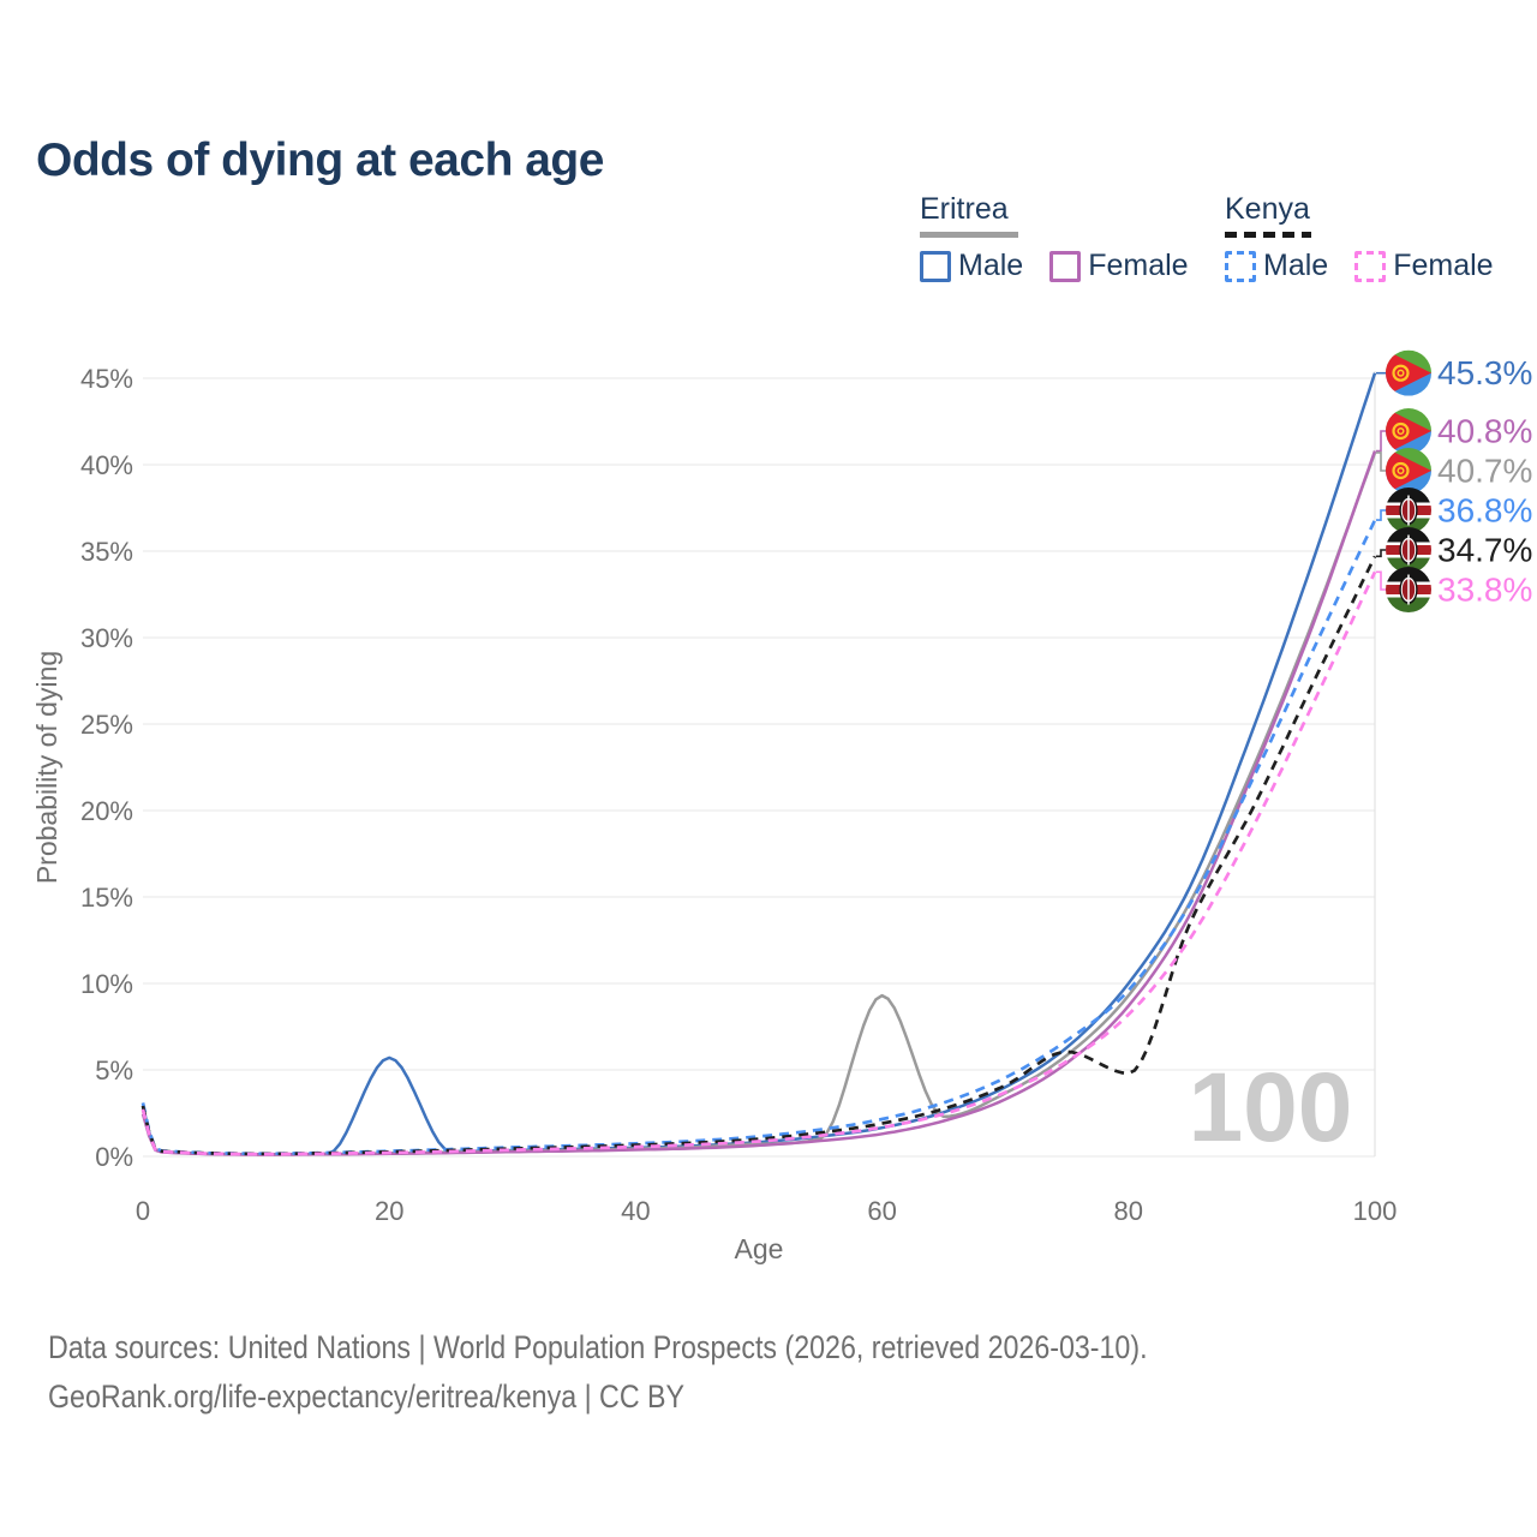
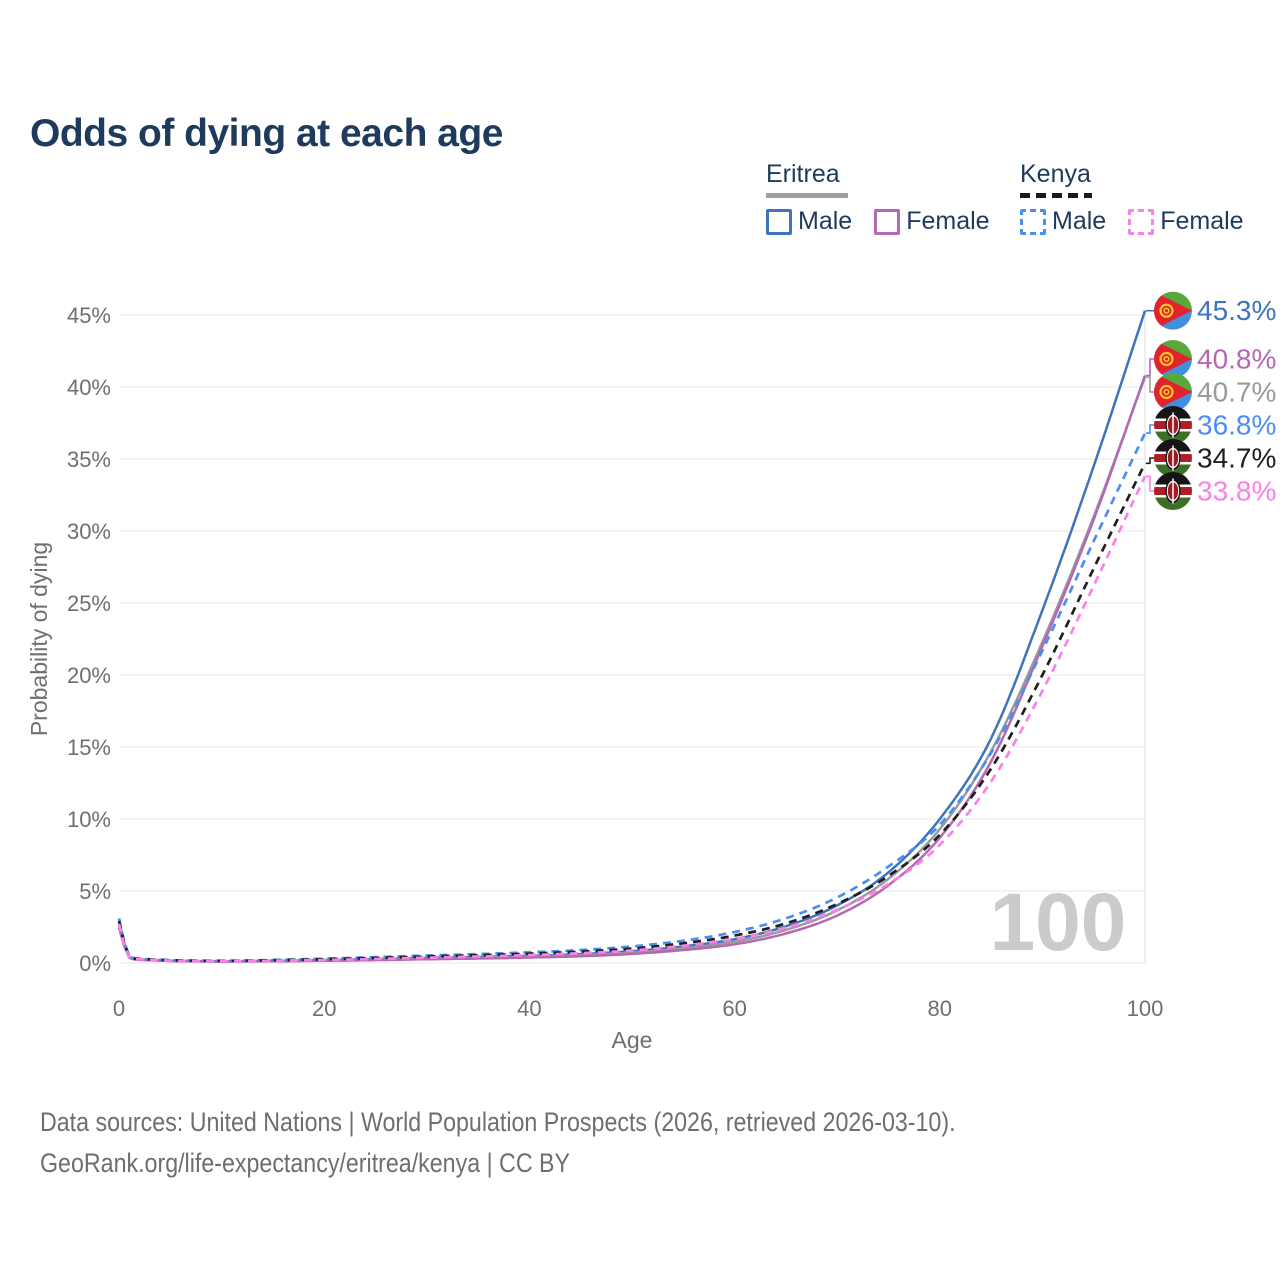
Eritrea Male/20: 5.7% -> 0.2%
Eritrea/60: 9.3% -> 1.5%
Kenya/80: 4.8% -> 8.9%
